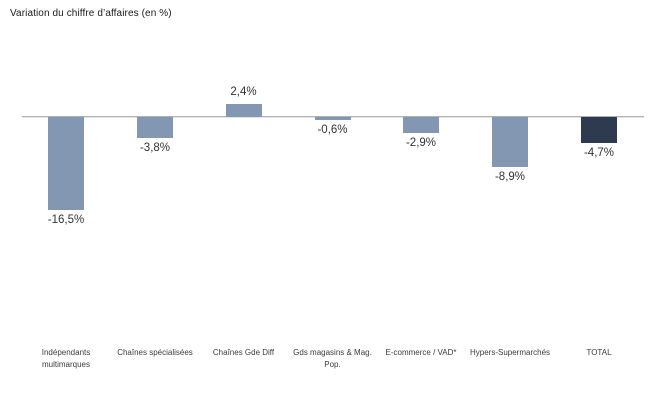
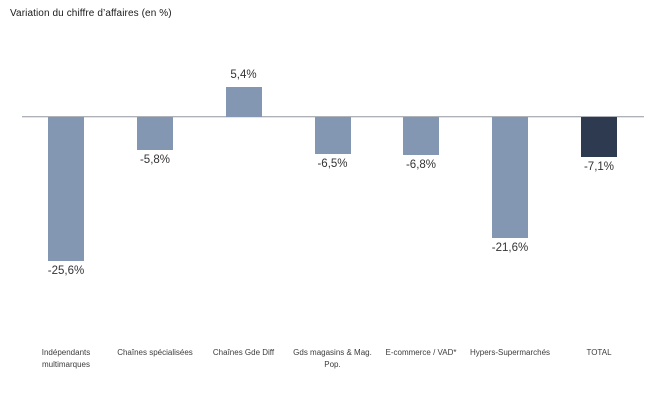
Indépendants multimarques: -16,5% -> -25,6%
Chaînes spécialisées: -3,8% -> -5,8%
Chaînes Gde Diff: 2,4% -> 5,4%
Gds magasins & Mag. Pop.: -0,6% -> -6,5%
E-commerce / VAD*: -2,9% -> -6,8%
Hypers-Supermarchés: -8,9% -> -21,6%
TOTAL: -4,7% -> -7,1%
